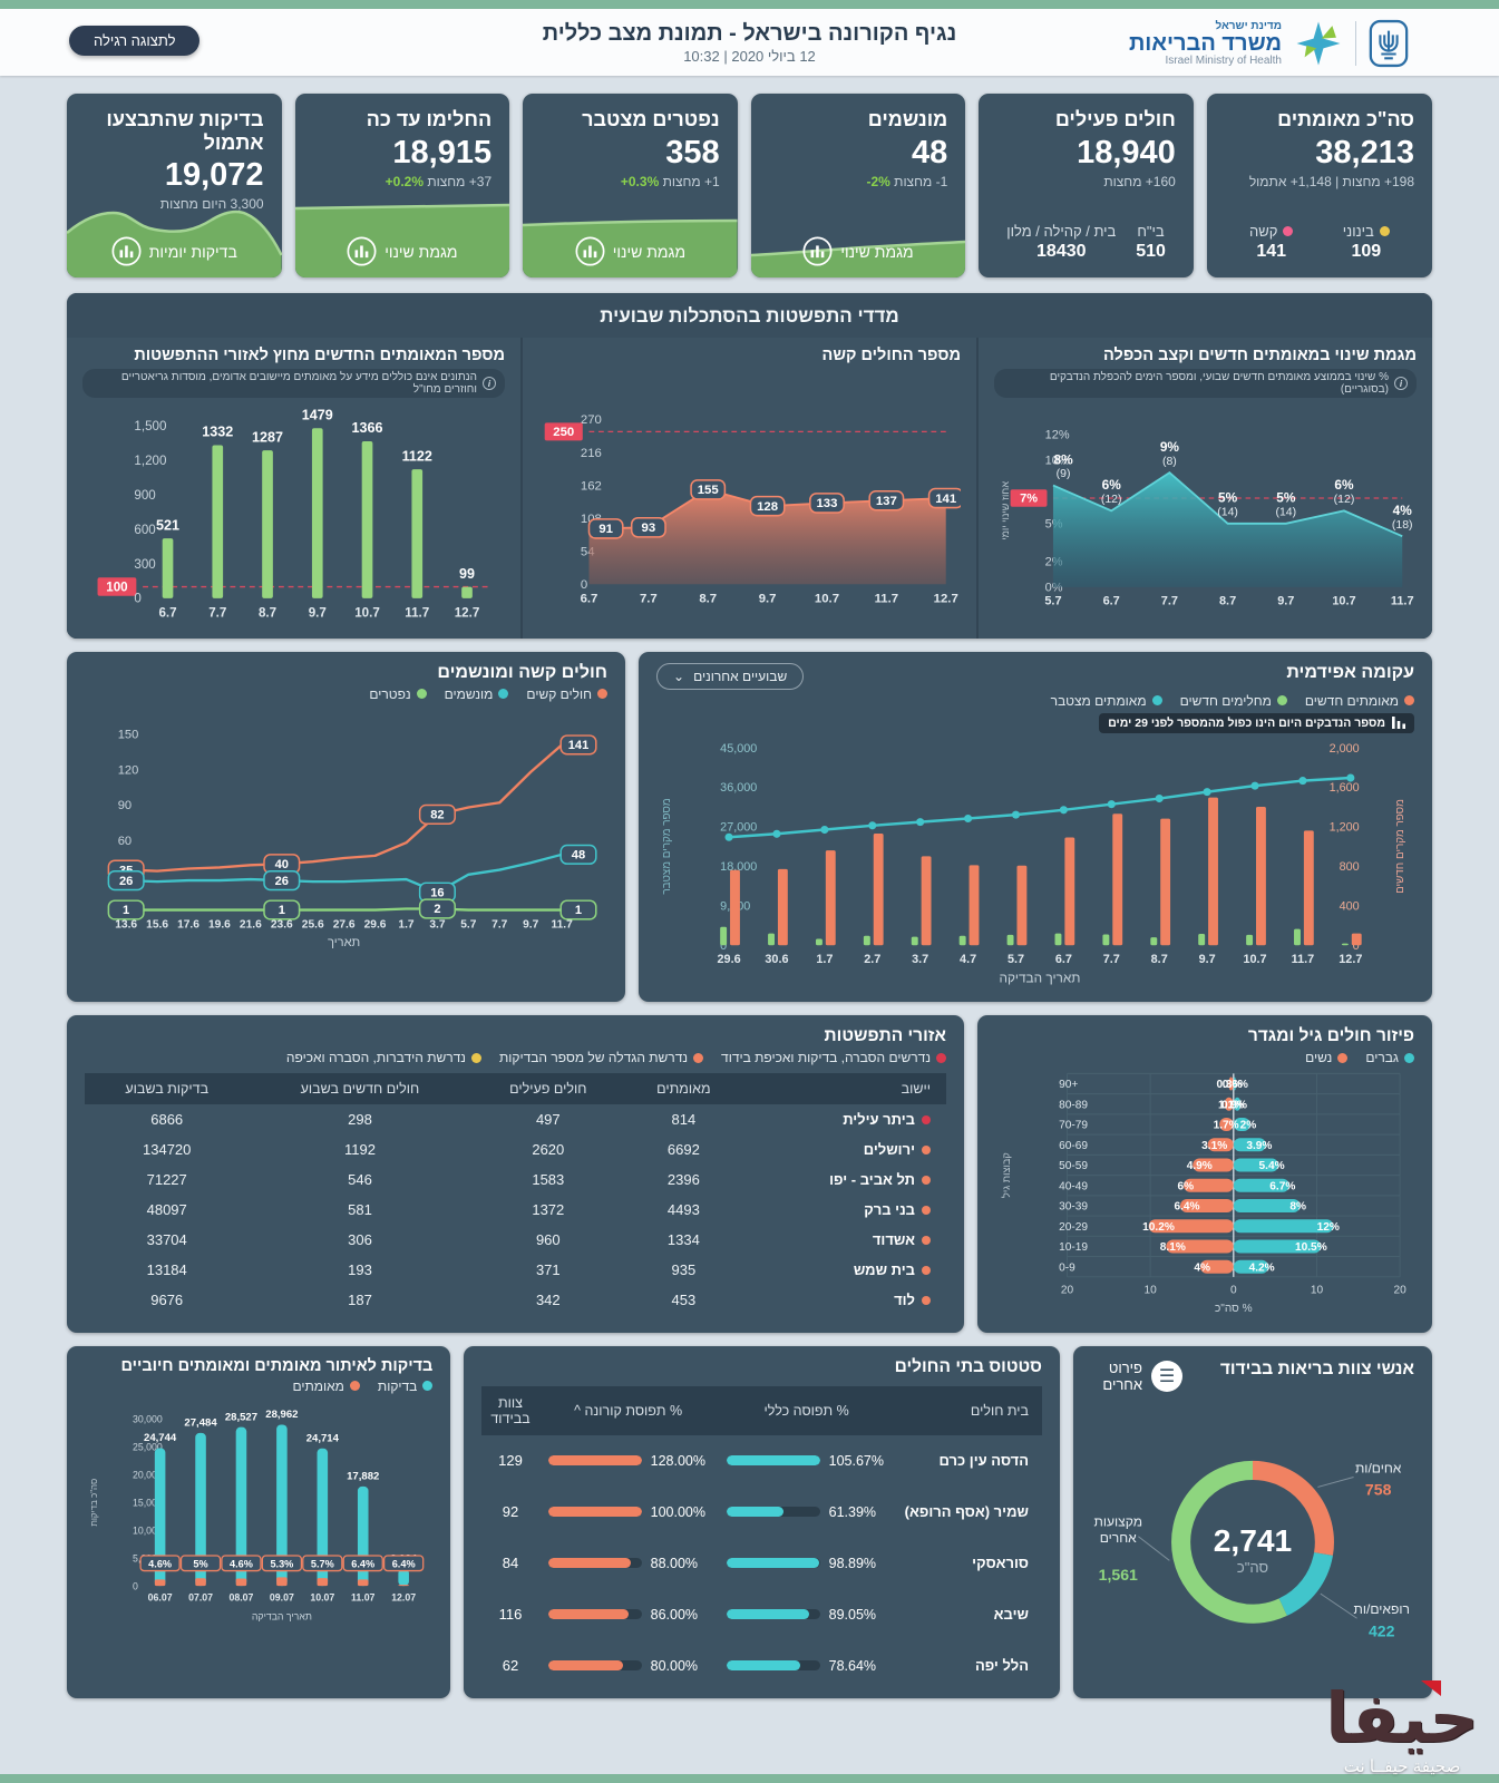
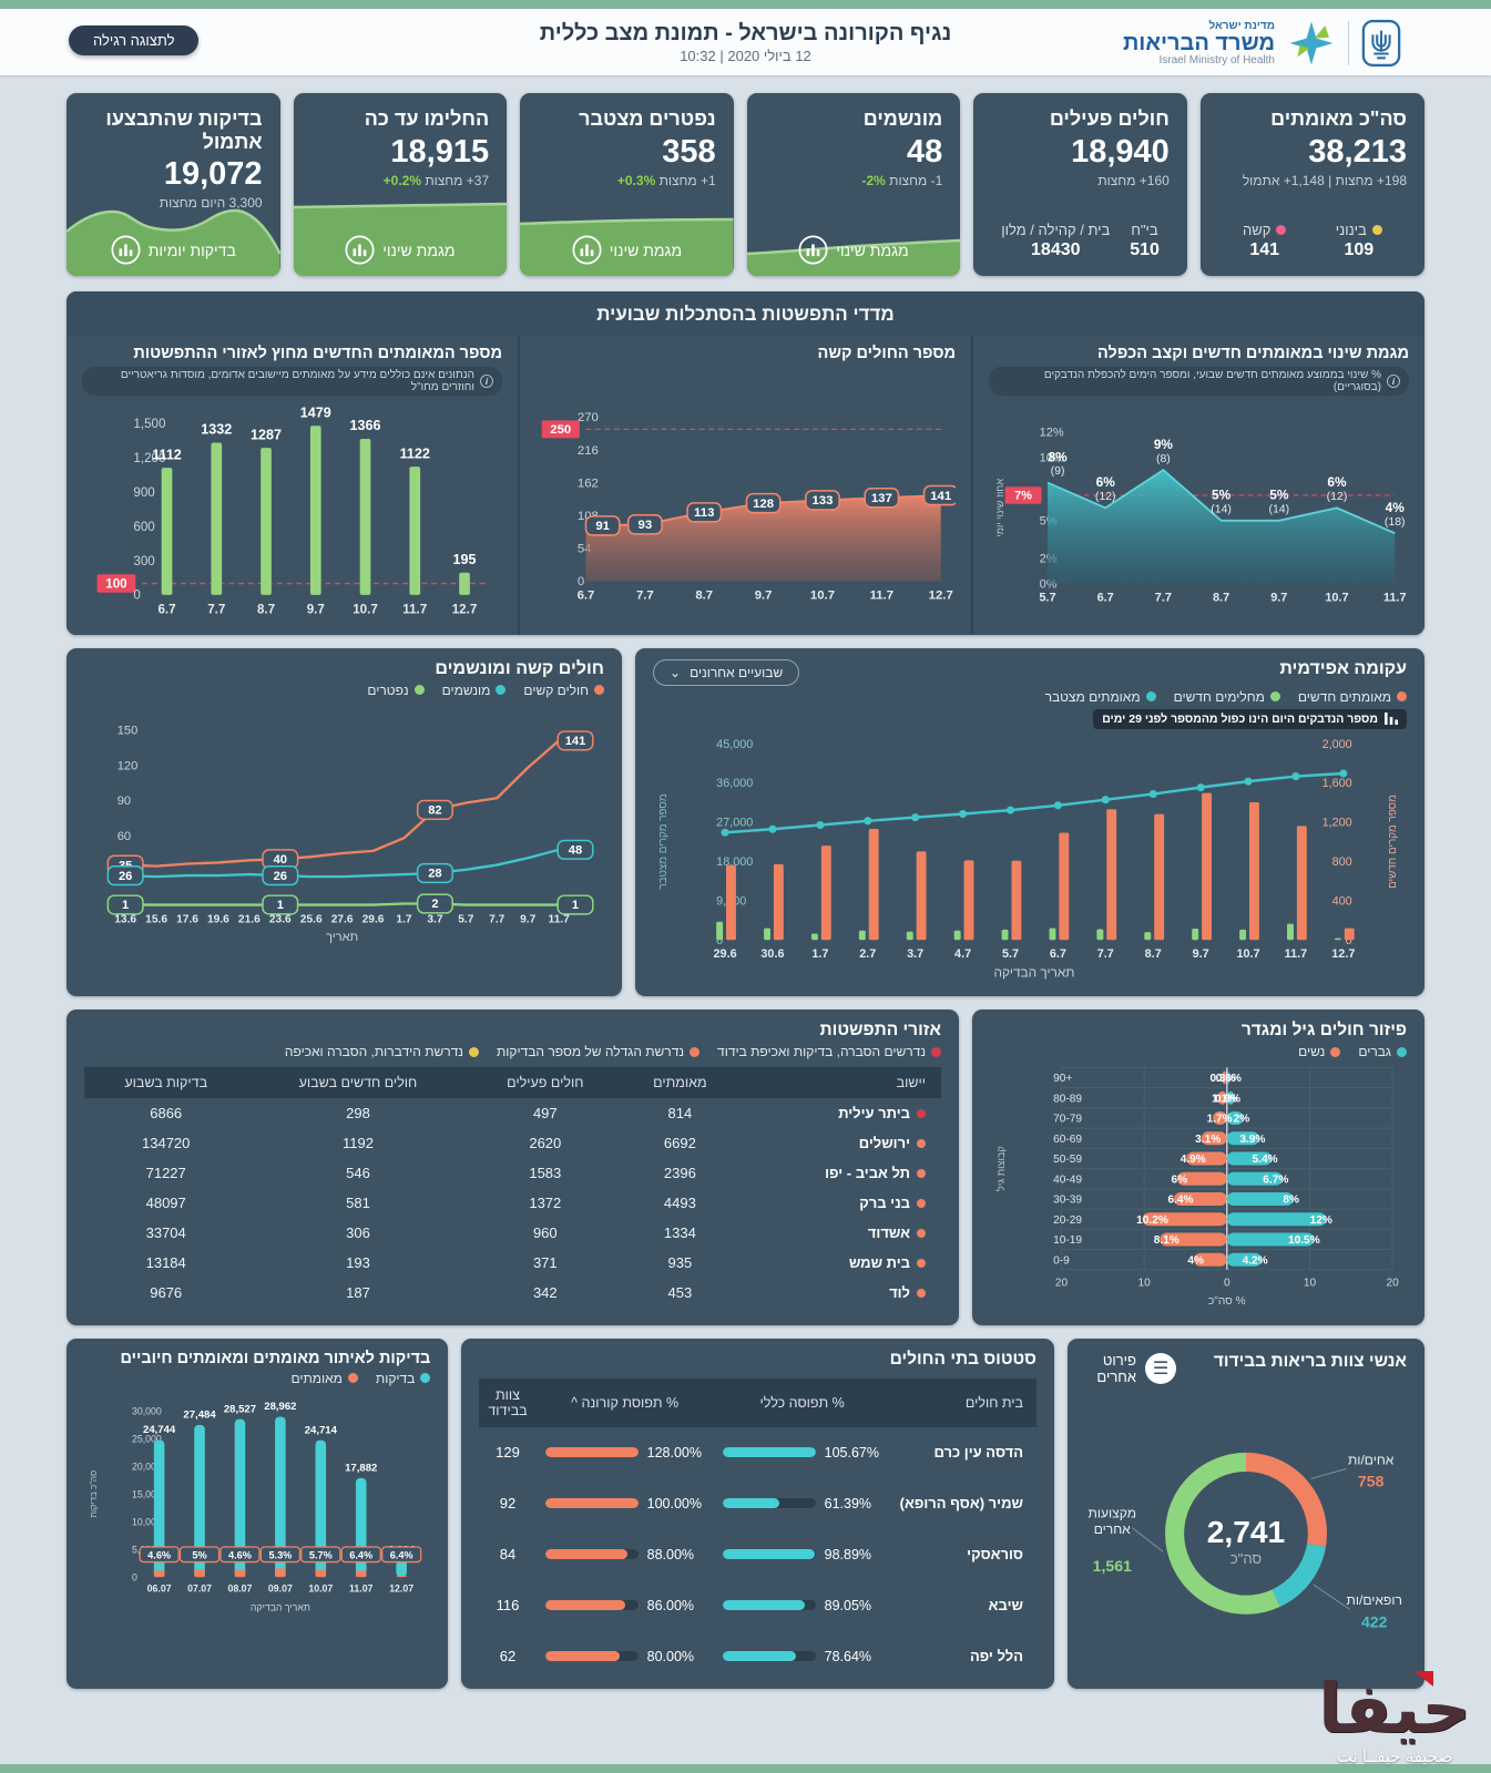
מספר המאומתים החדשים מחוץ לאזורי ההתפשטות/6.7: 521 -> 1112
מספר המאומתים החדשים מחוץ לאזורי ההתפשטות/12.7: 99 -> 195
מספר החולים קשה/8.7: 155 -> 113
חולים קשה ומונשמים/מונשמים/3.7: 16 -> 28
